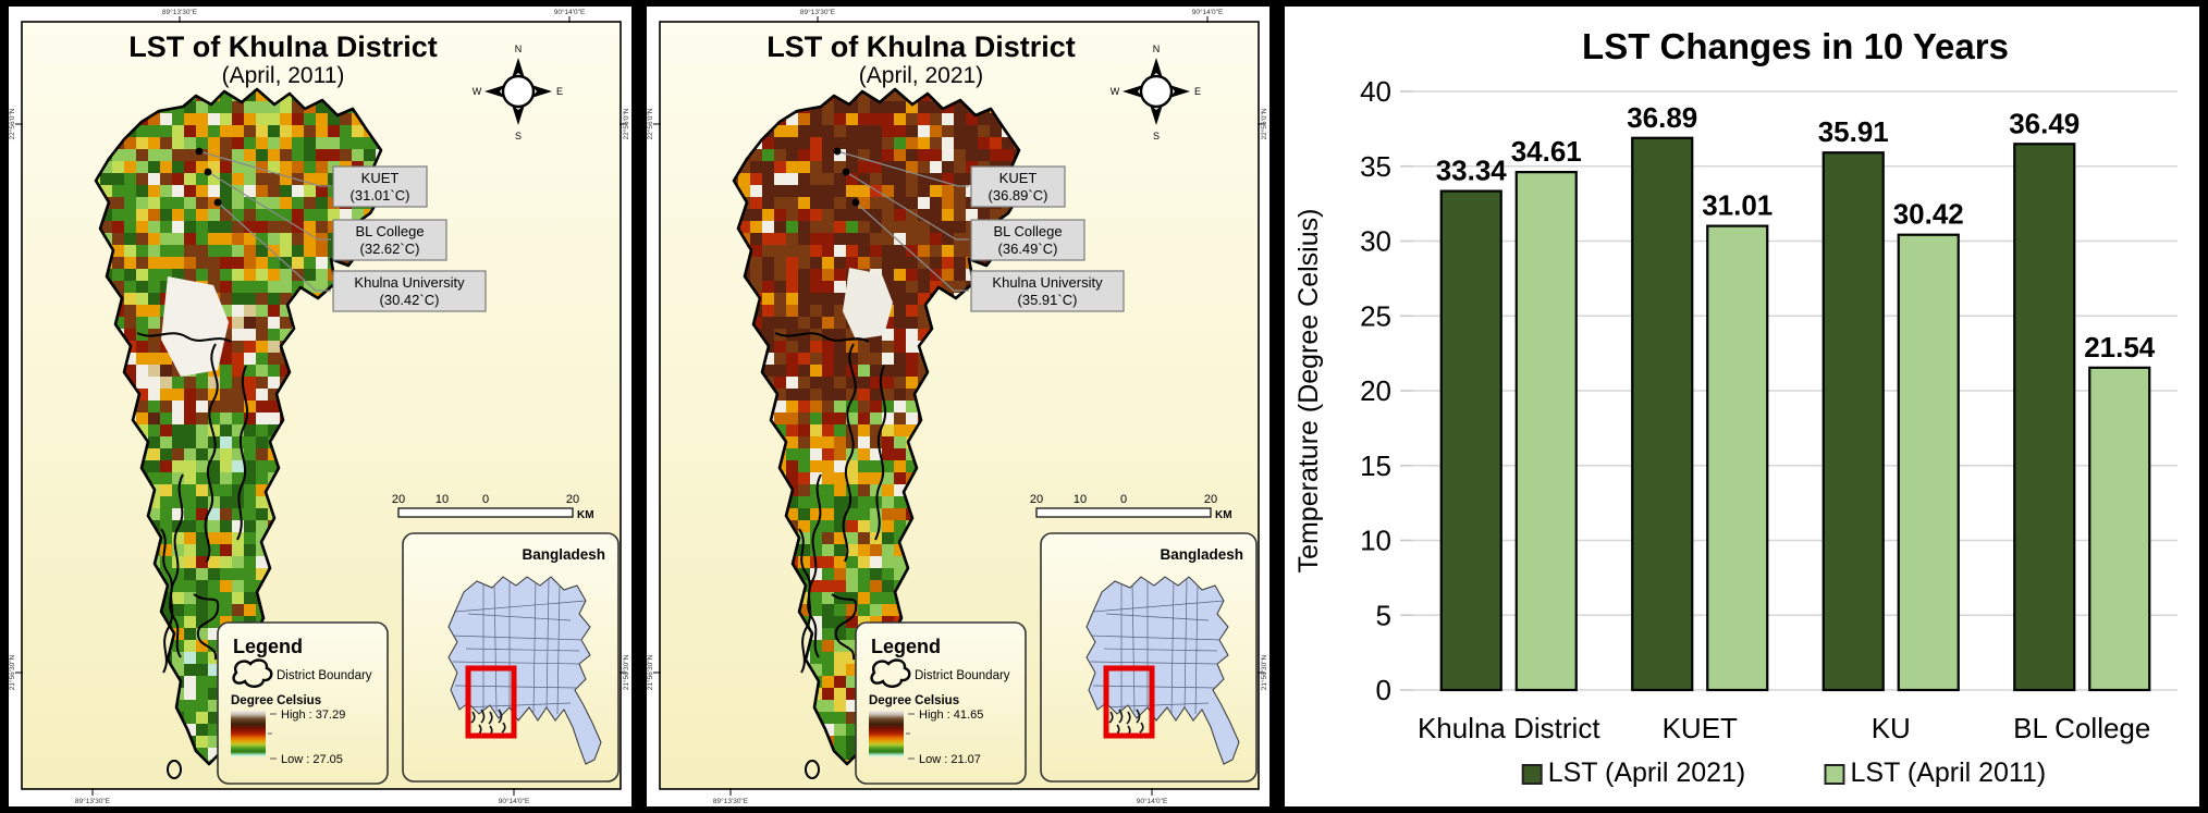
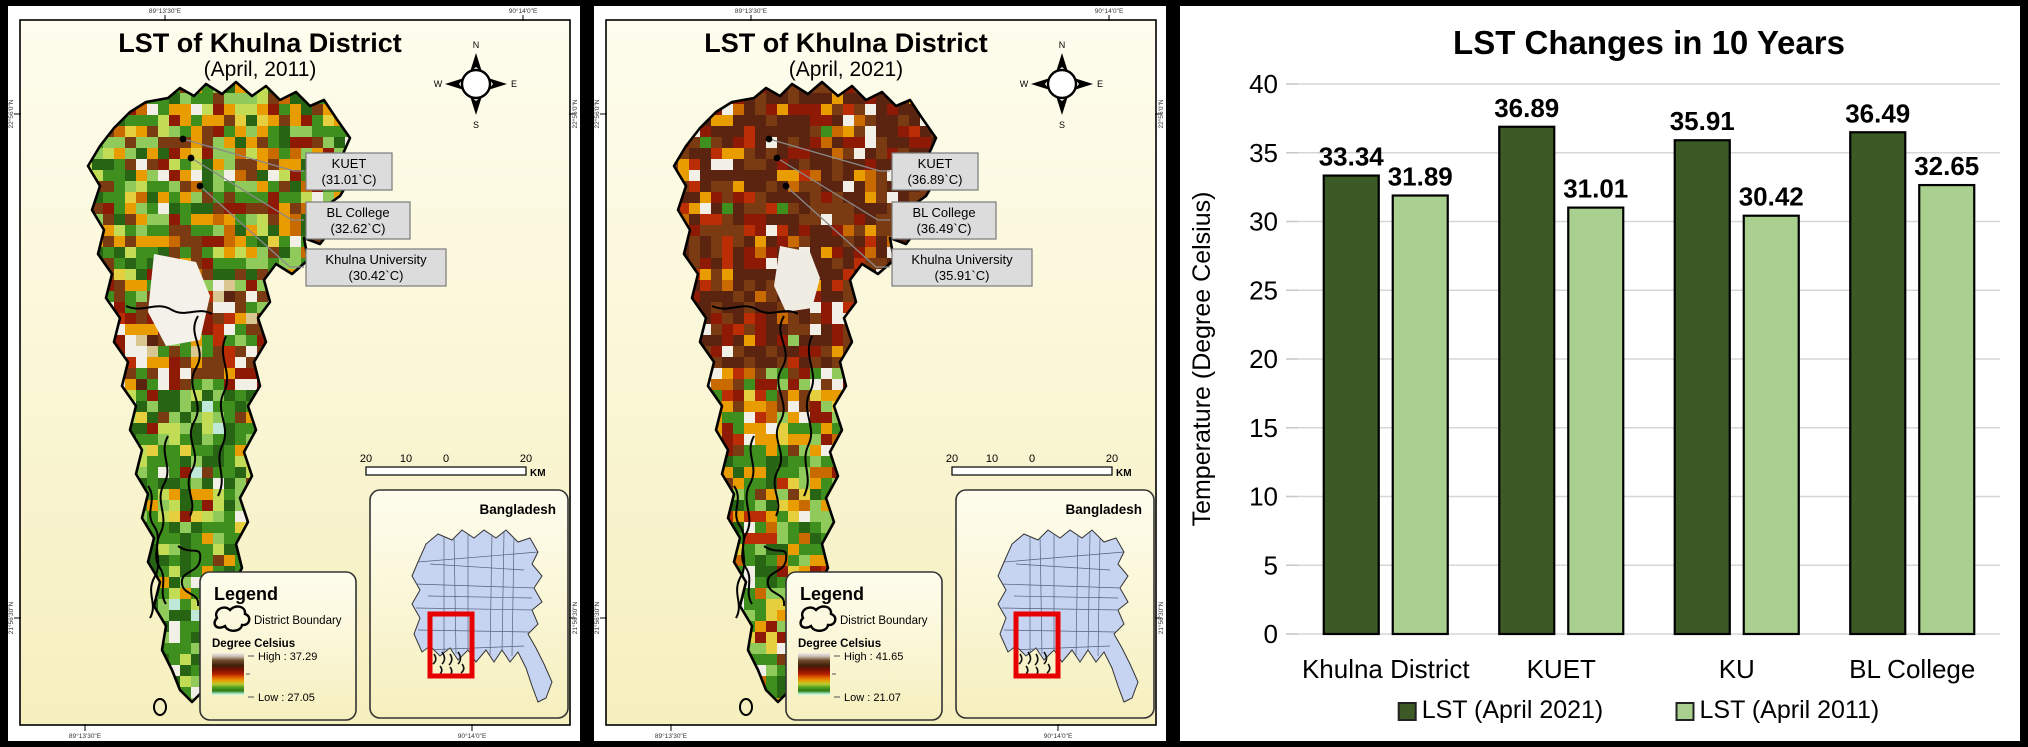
LST (April 2011)/Khulna District: 34.61 -> 31.89
LST (April 2011)/BL College: 21.54 -> 32.65
